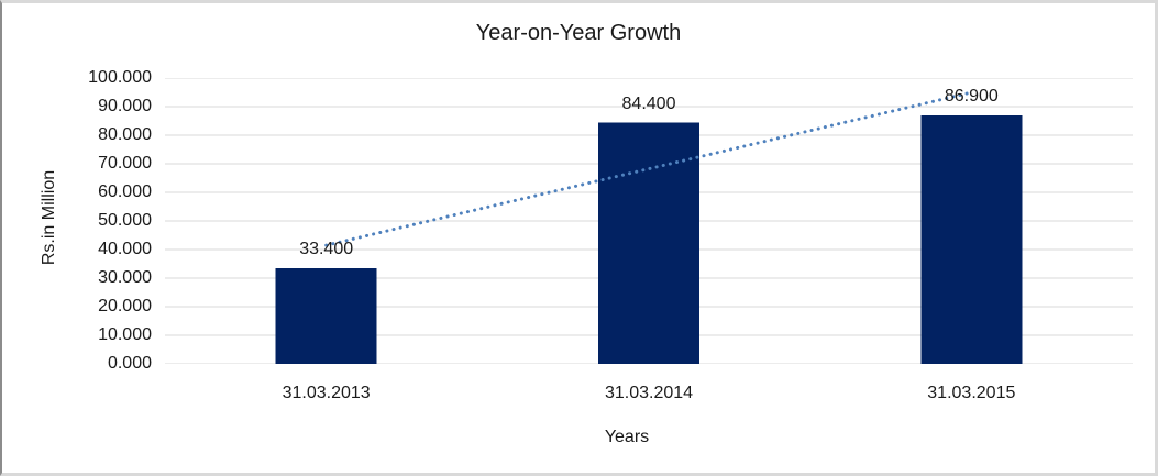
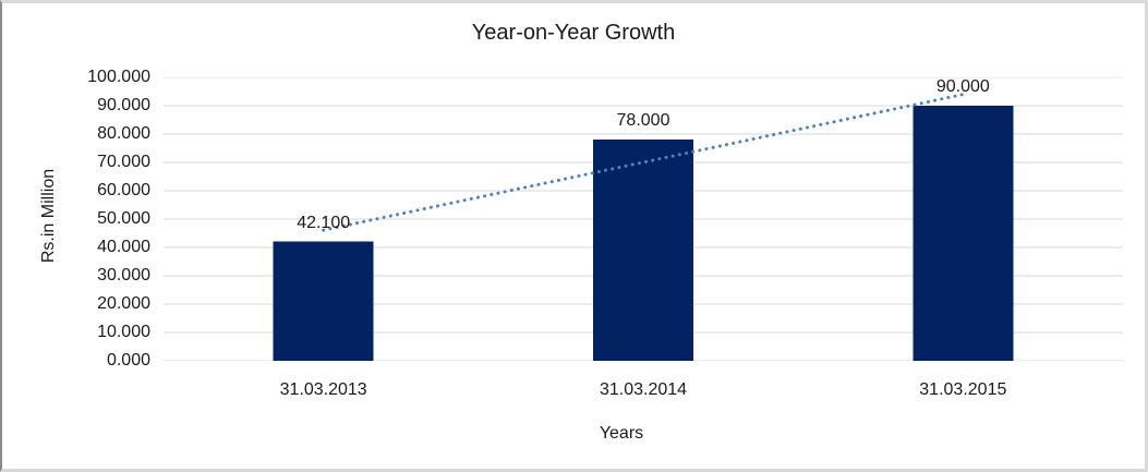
31.03.2013: 33.400 -> 42.100
31.03.2014: 84.400 -> 78.000
31.03.2015: 86.900 -> 90.000
